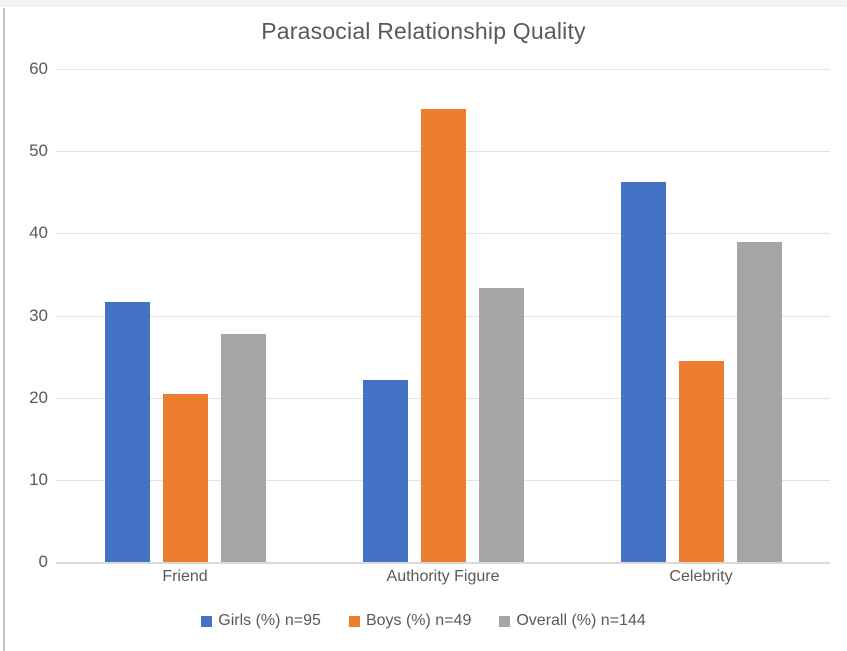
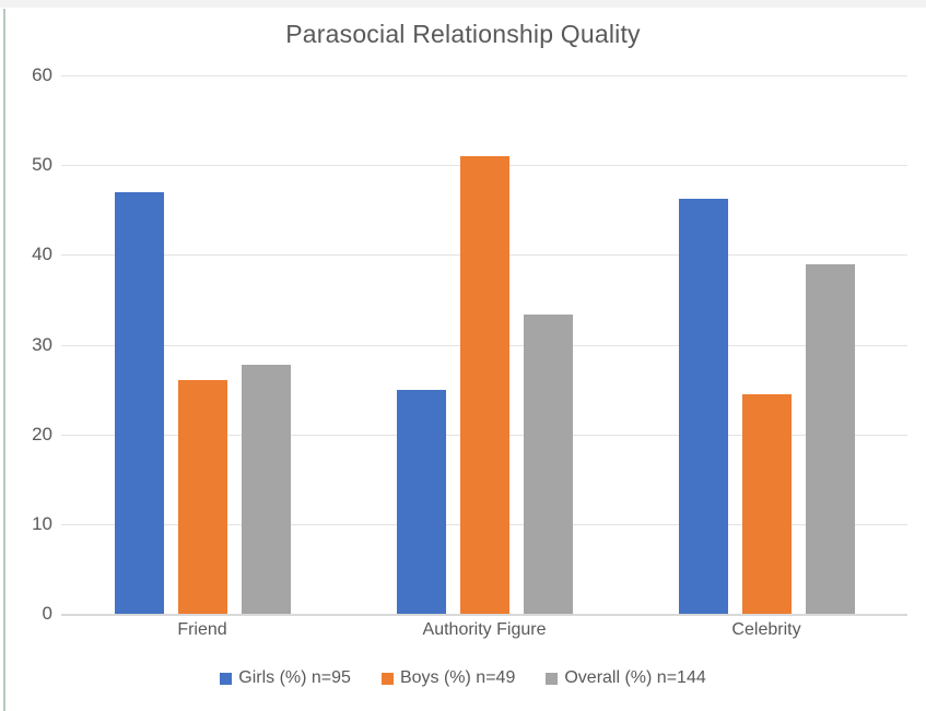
Girls (%) n=95/Friend: 32 -> 47
Boys (%) n=49/Friend: 20 -> 26
Girls (%) n=95/Authority Figure: 22 -> 25
Boys (%) n=49/Authority Figure: 55 -> 51
